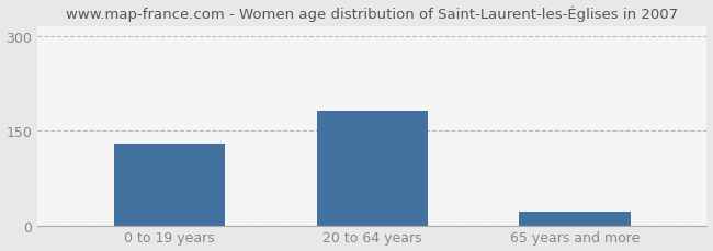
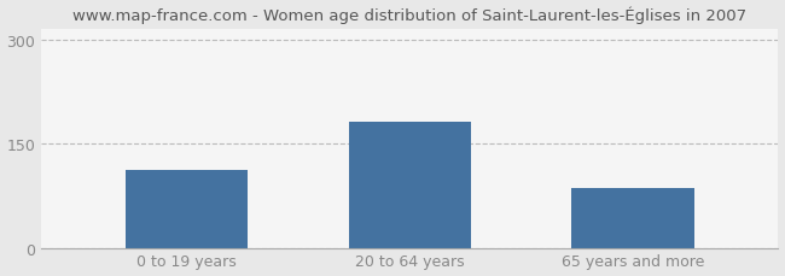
0 to 19 years: 130 -> 112
65 years and more: 22 -> 86
